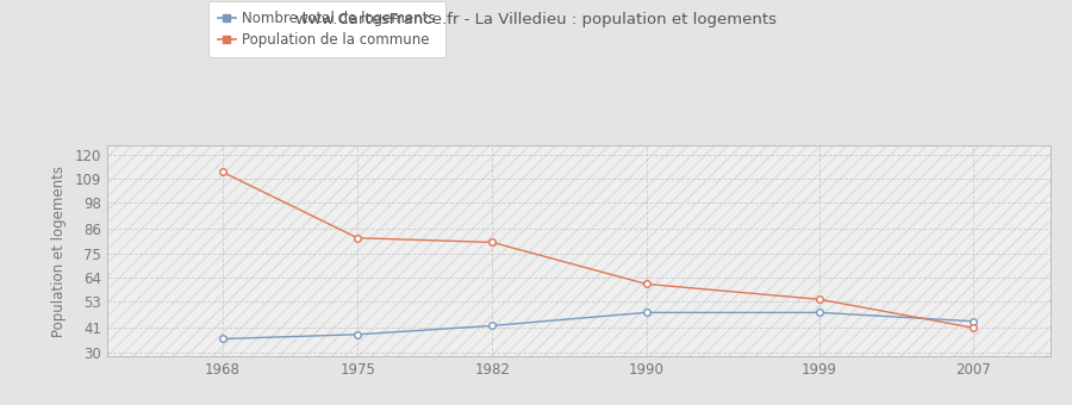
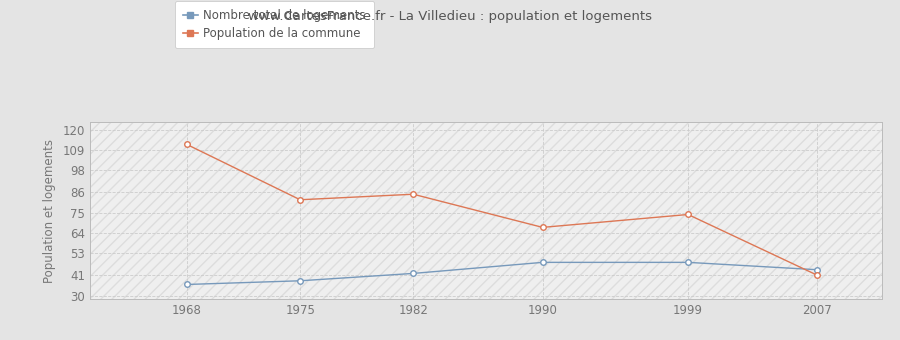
Population de la commune/1982: 80 -> 85
Population de la commune/1990: 61 -> 67
Population de la commune/1999: 54 -> 74
